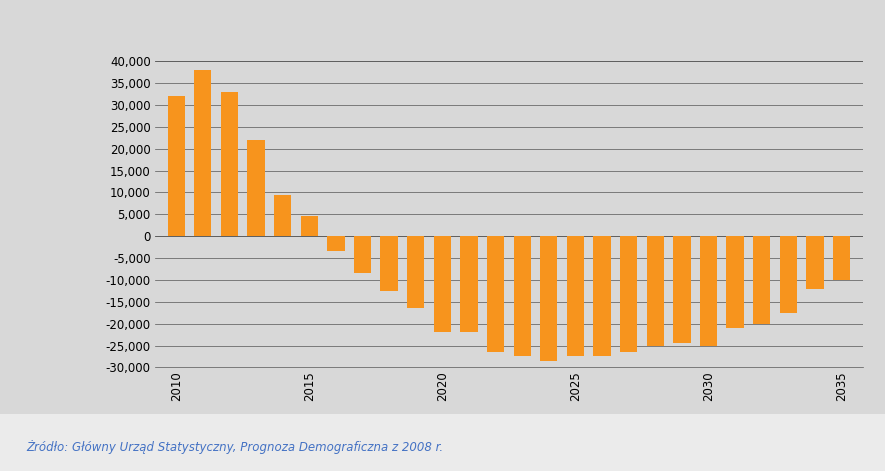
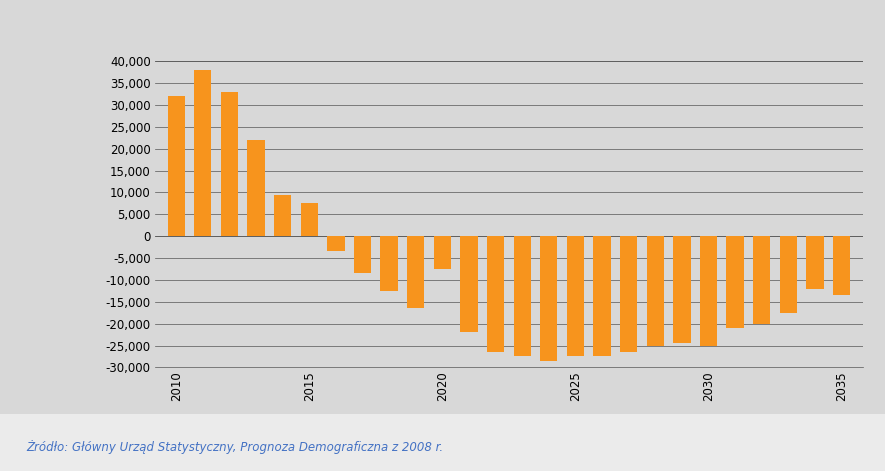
2015: 4,500 -> 7,500
2020: -22,000 -> -7,500
2035: -10,000 -> -13,500
